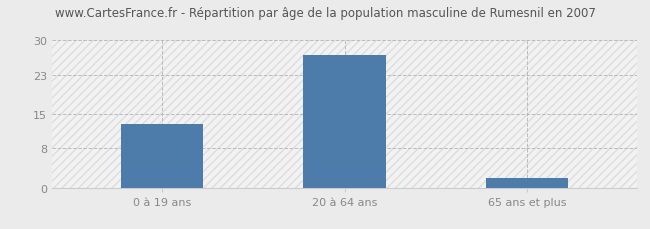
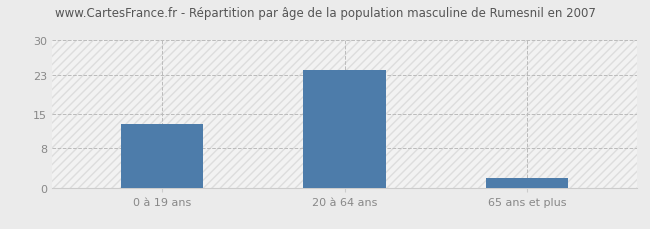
20 à 64 ans: 27 -> 24
